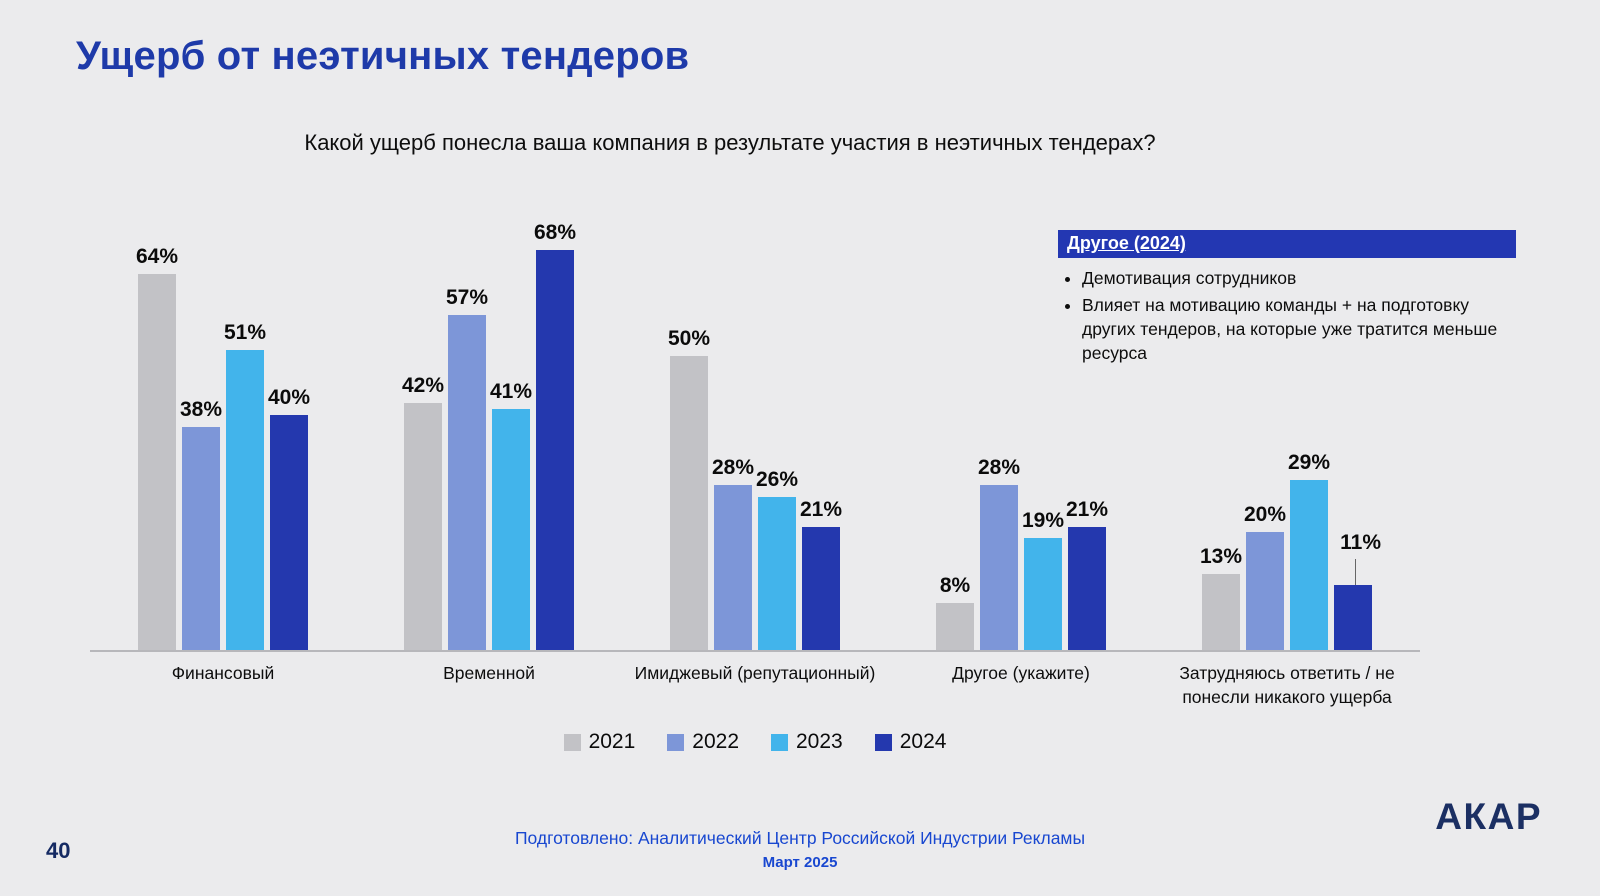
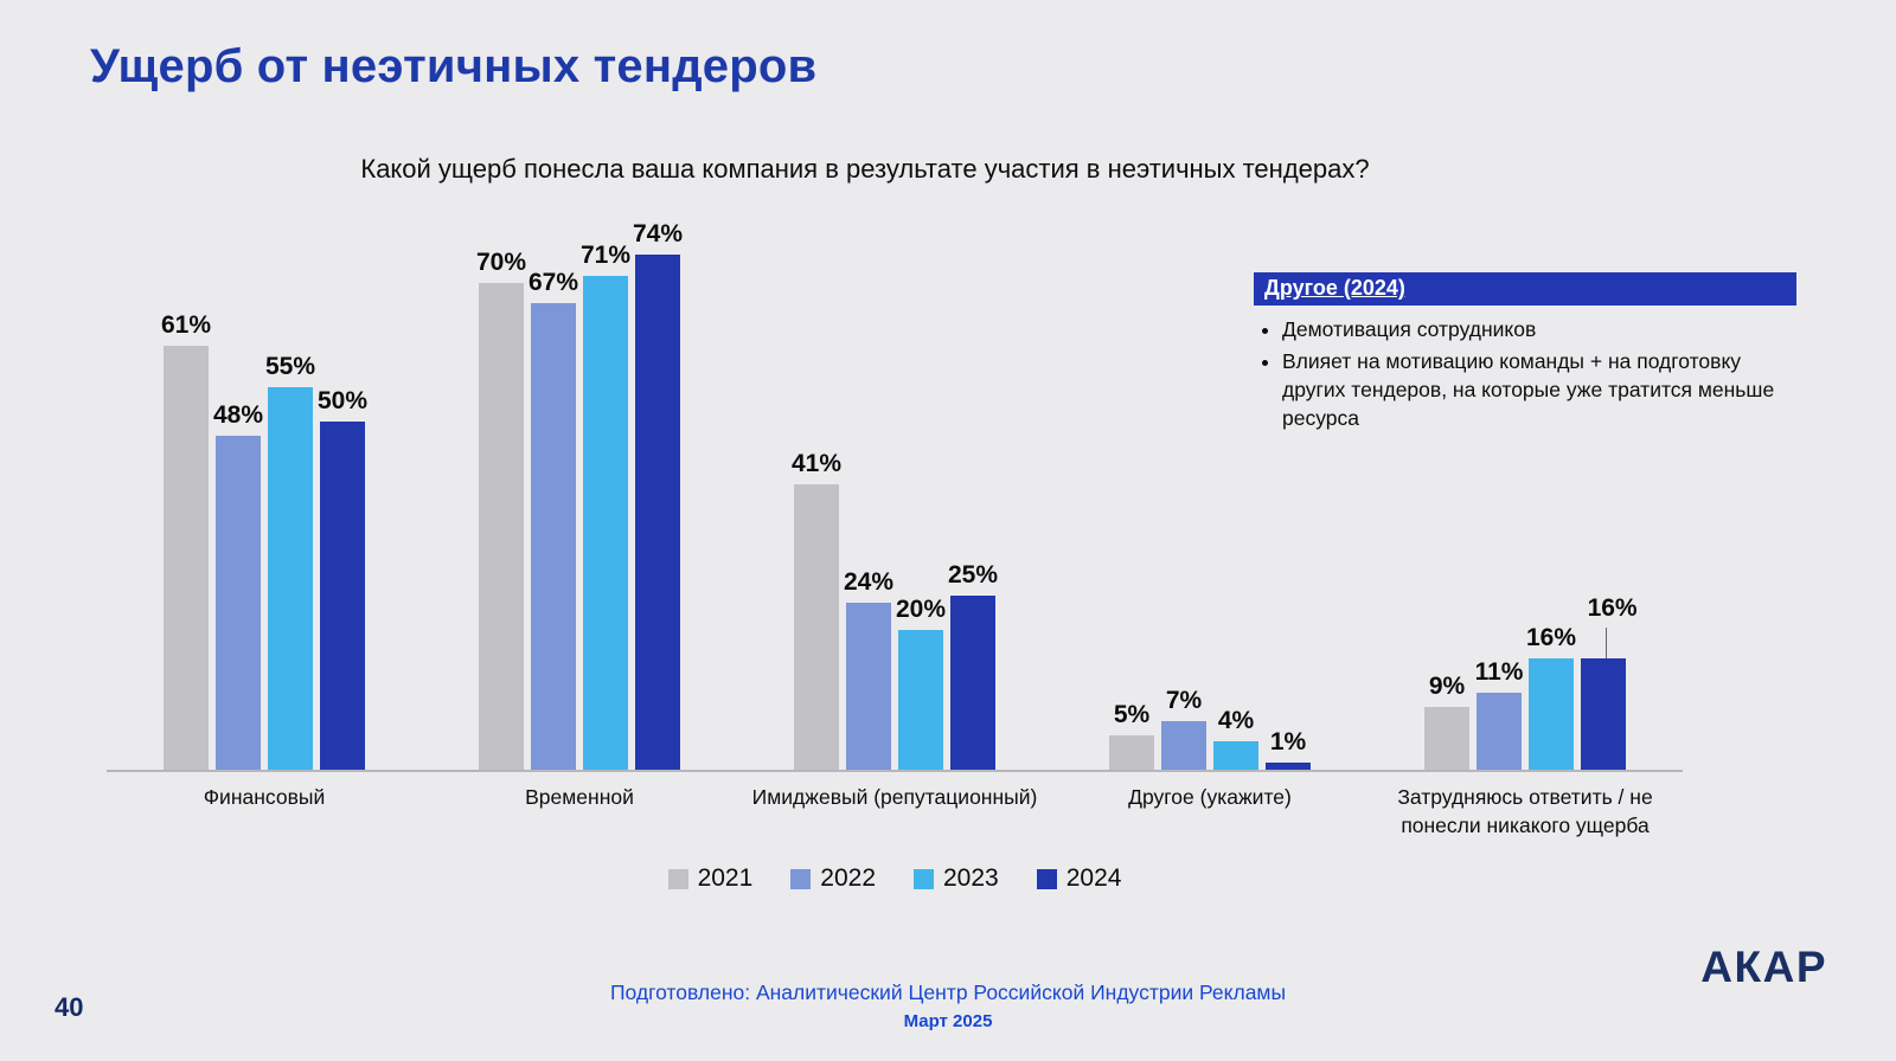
2021/Финансовый: 64% -> 61%
2022/Финансовый: 38% -> 48%
2023/Финансовый: 51% -> 55%
2024/Финансовый: 40% -> 50%
2021/Временной: 42% -> 70%
2022/Временной: 57% -> 67%
2023/Временной: 41% -> 71%
2024/Временной: 68% -> 74%
2021/Имиджевый (репутационный): 50% -> 41%
2022/Имиджевый (репутационный): 28% -> 24%
2023/Имиджевый (репутационный): 26% -> 20%
2024/Имиджевый (репутационный): 21% -> 25%
2021/Другое (укажите): 8% -> 5%
2022/Другое (укажите): 28% -> 7%
2023/Другое (укажите): 19% -> 4%
2024/Другое (укажите): 21% -> 1%
2021/Затрудняюсь ответить / не понесли никакого ущерба: 13% -> 9%
2022/Затрудняюсь ответить / не понесли никакого ущерба: 20% -> 11%
2023/Затрудняюсь ответить / не понесли никакого ущерба: 29% -> 16%
2024/Затрудняюсь ответить / не понесли никакого ущерба: 11% -> 16%
